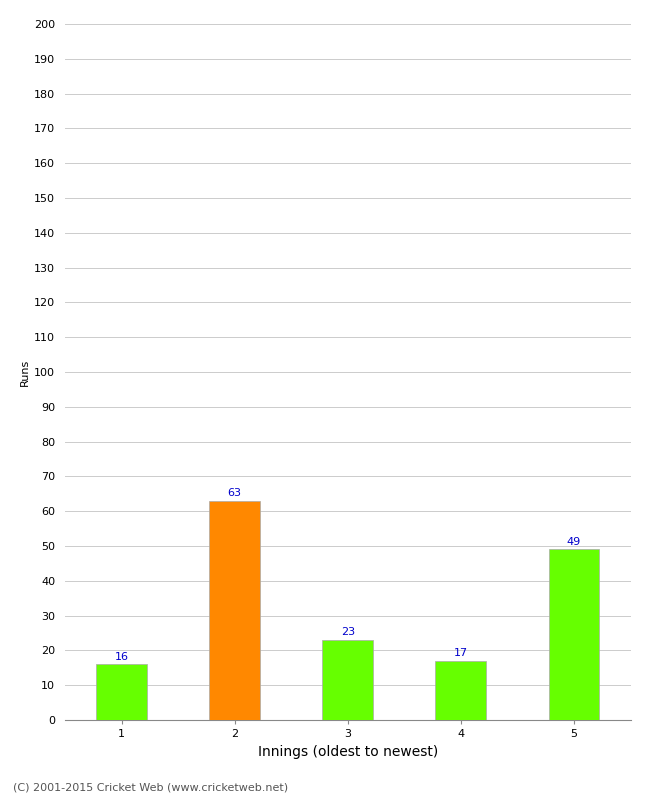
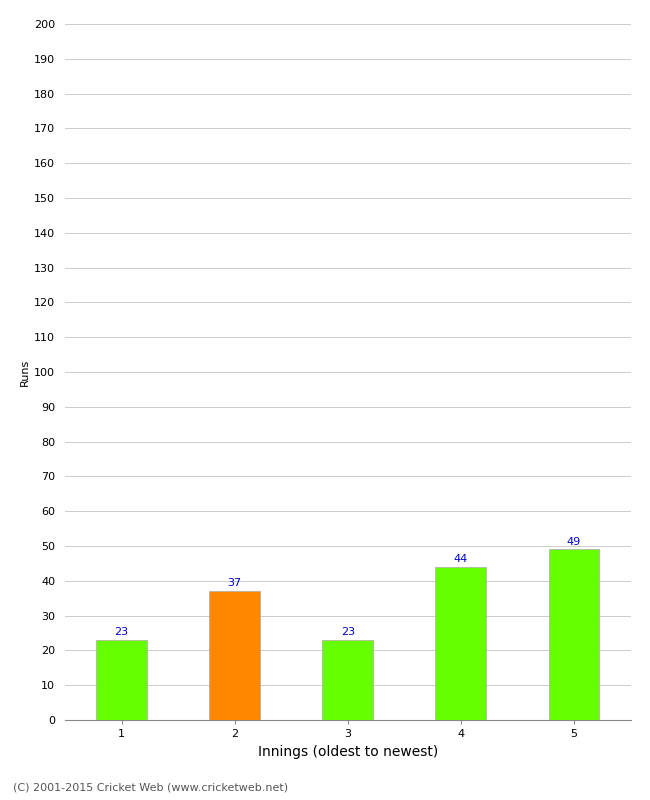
1: 16 -> 23
2: 63 -> 37
4: 17 -> 44
